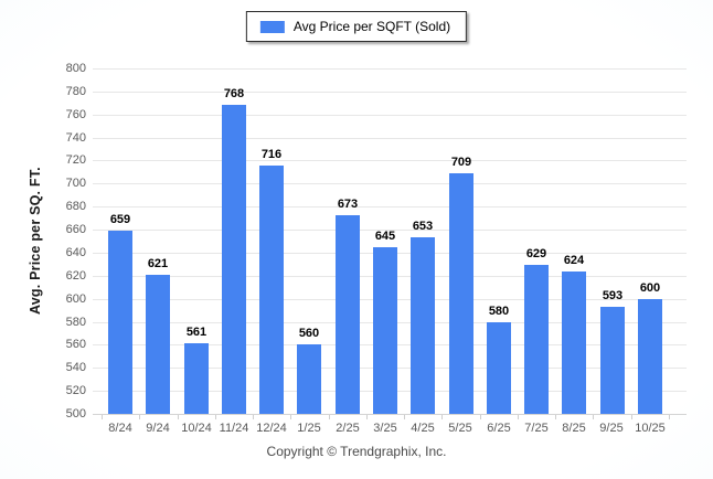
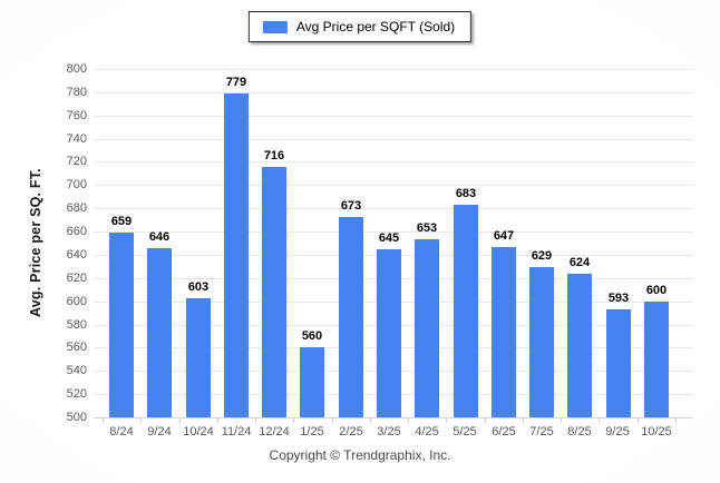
9/24: 621 -> 646
10/24: 561 -> 603
11/24: 768 -> 779
5/25: 709 -> 683
6/25: 580 -> 647
